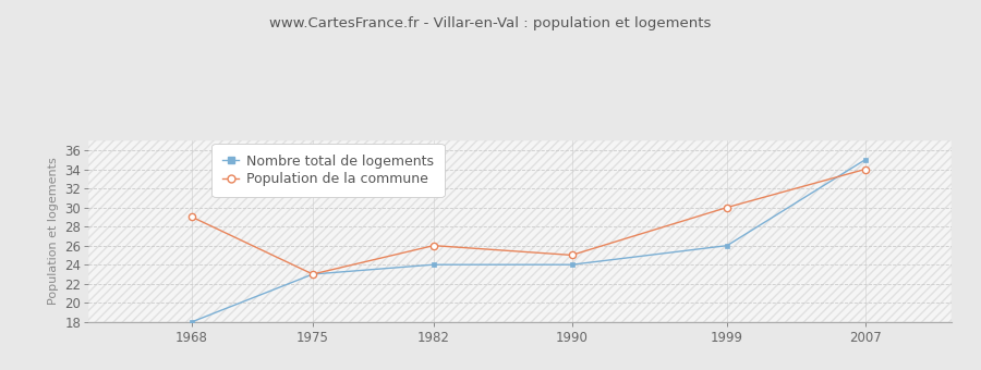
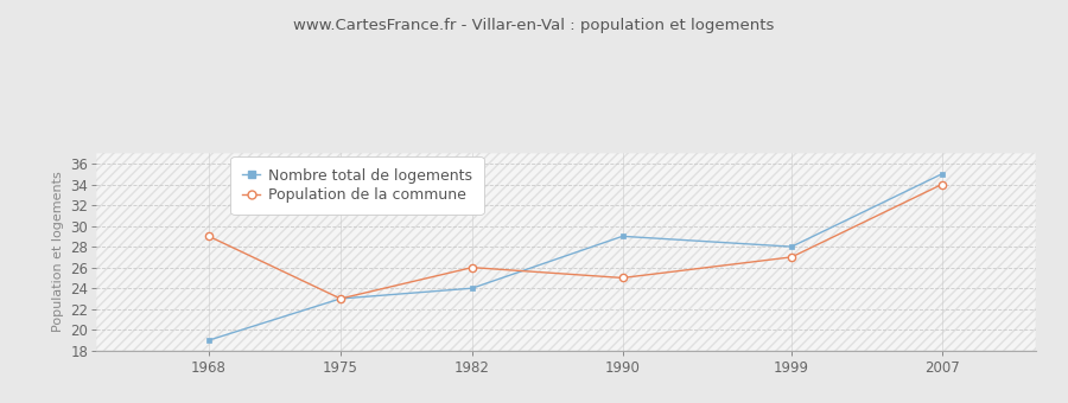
Nombre total de logements/1968: 18 -> 19
Nombre total de logements/1990: 24 -> 29
Nombre total de logements/1999: 26 -> 28
Population de la commune/1999: 30 -> 27
